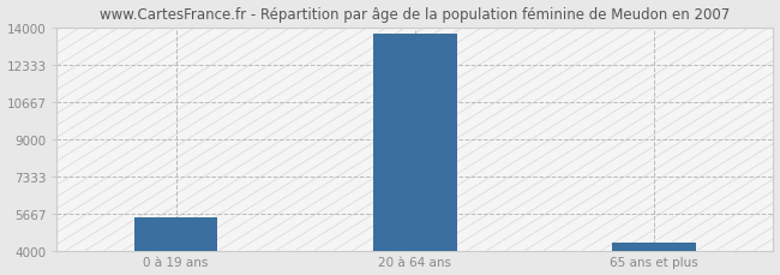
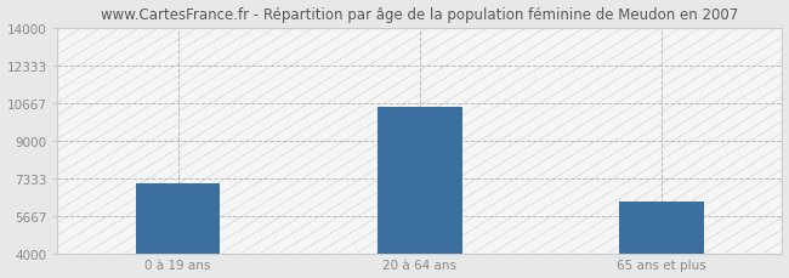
0 à 19 ans: 5500 -> 7100
20 à 64 ans: 13700 -> 10500
65 ans et plus: 4400 -> 6300
